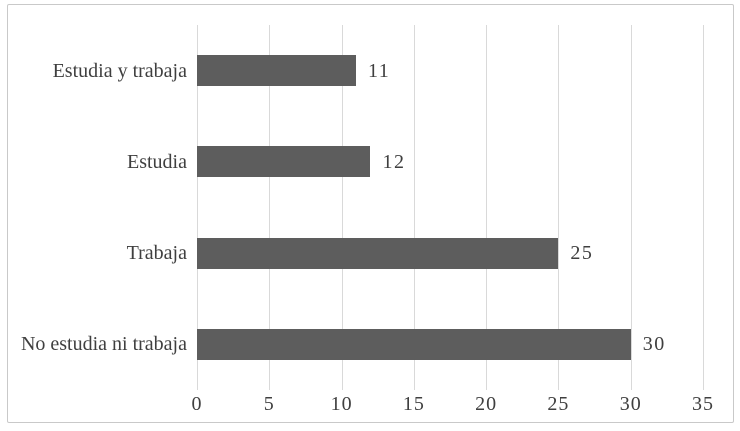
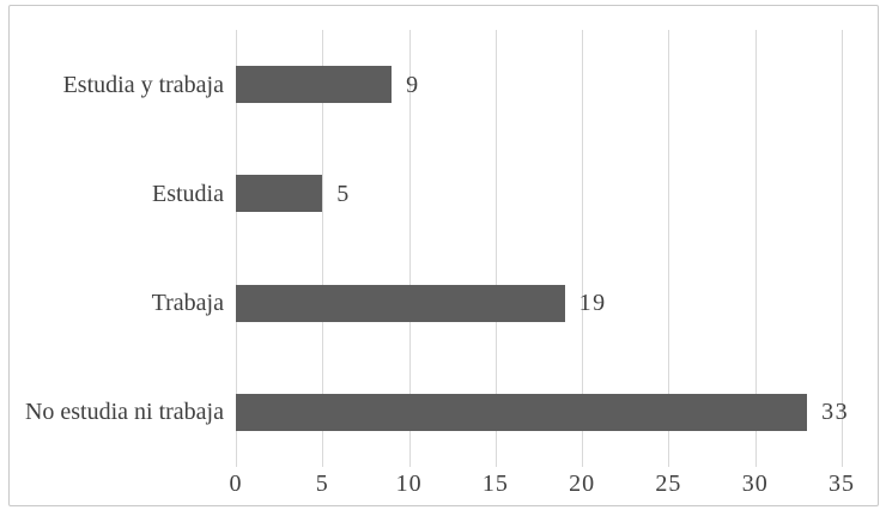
Estudia y trabaja: 11 -> 9
Estudia: 12 -> 5
Trabaja: 25 -> 19
No estudia ni trabaja: 30 -> 33
